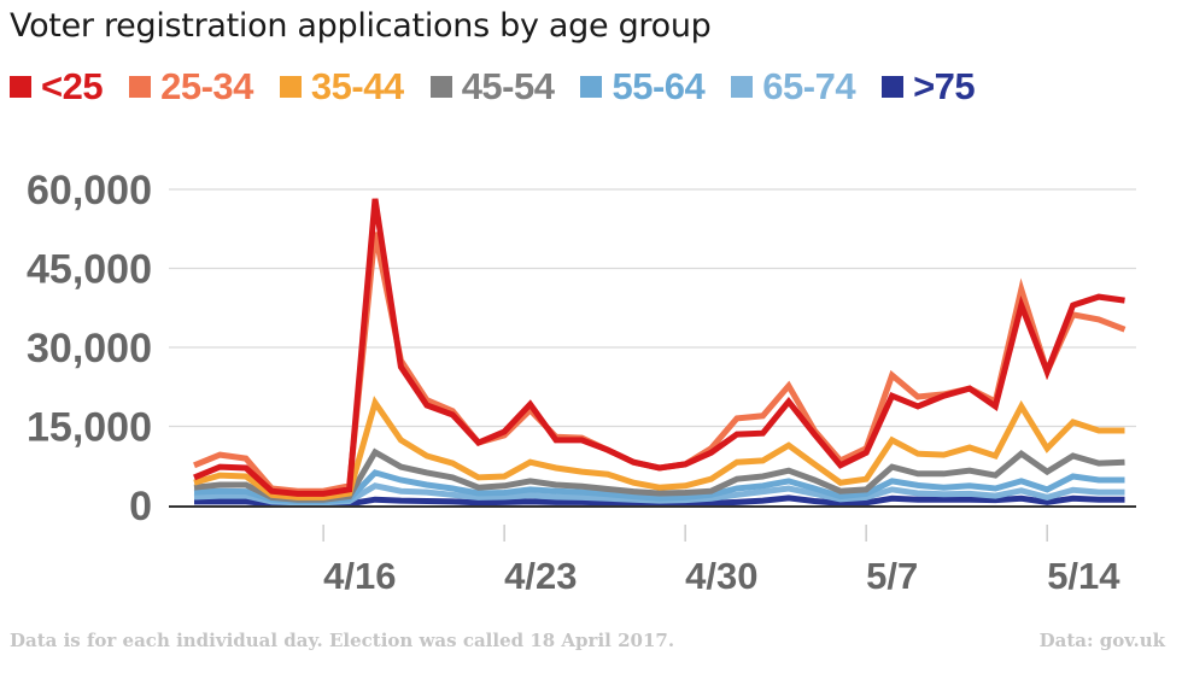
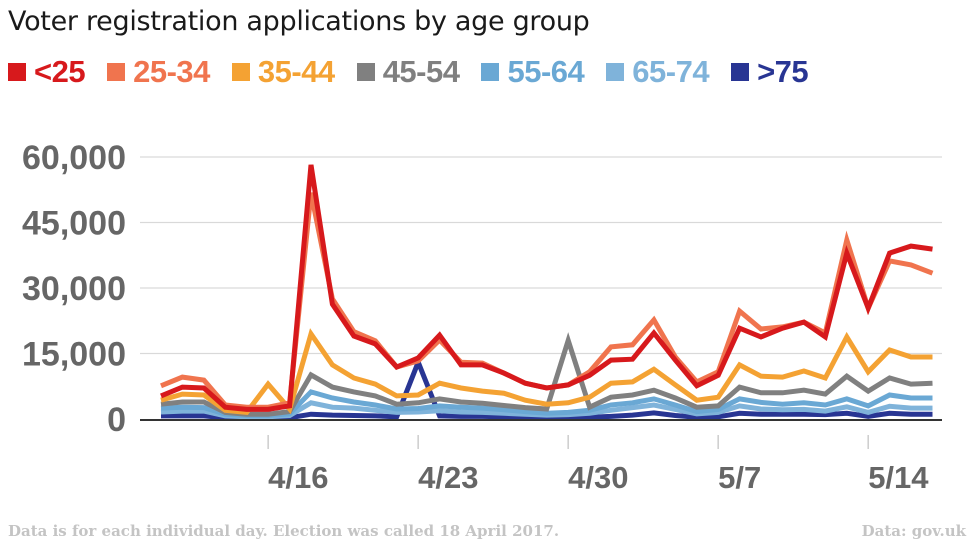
35-44/4/16: 2000 -> 8000
>75/4/23: 1000 -> 13000
45-54/4/30: 2000 -> 18000
